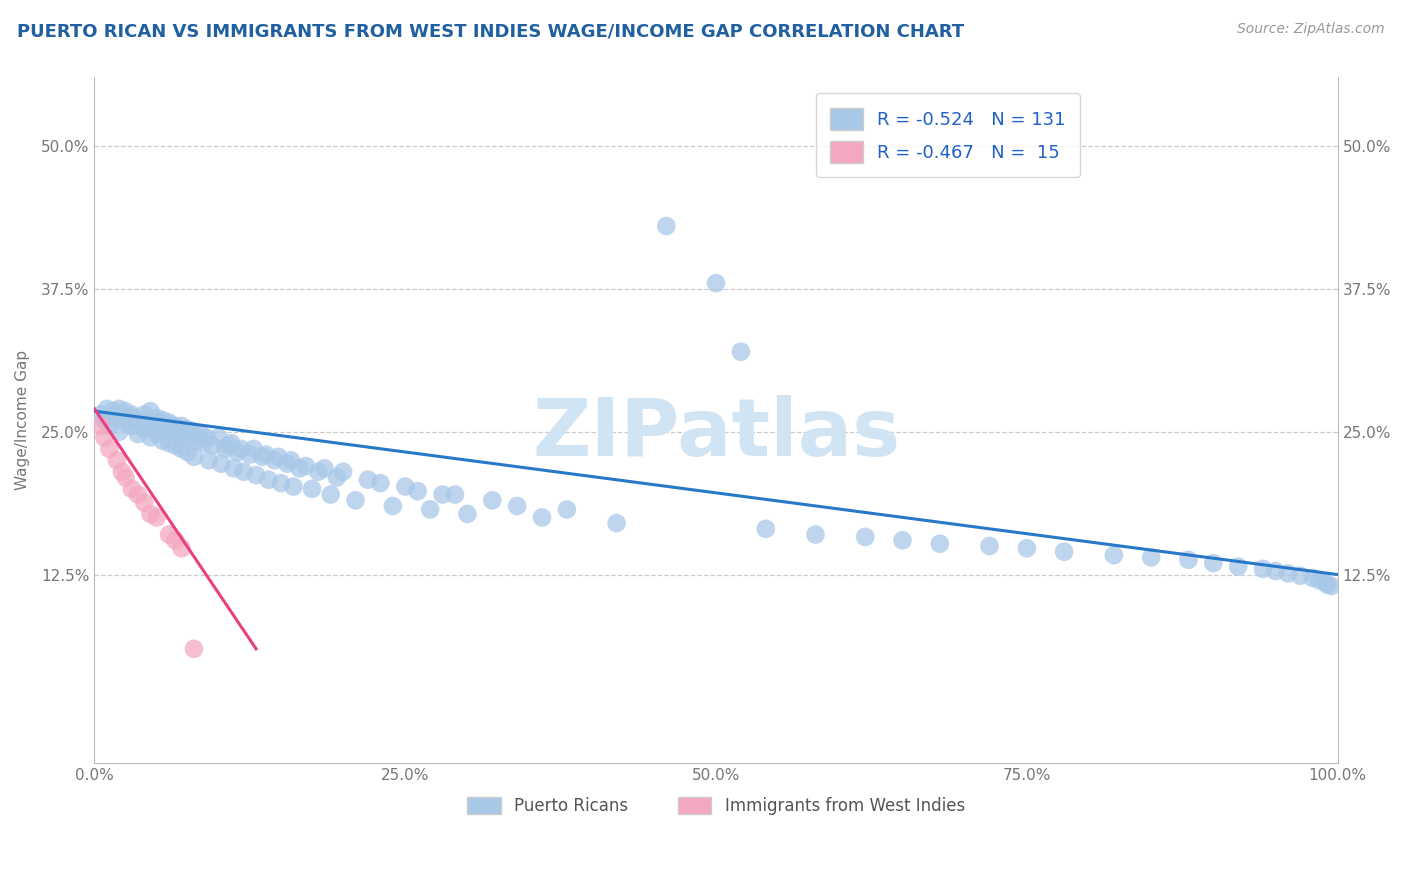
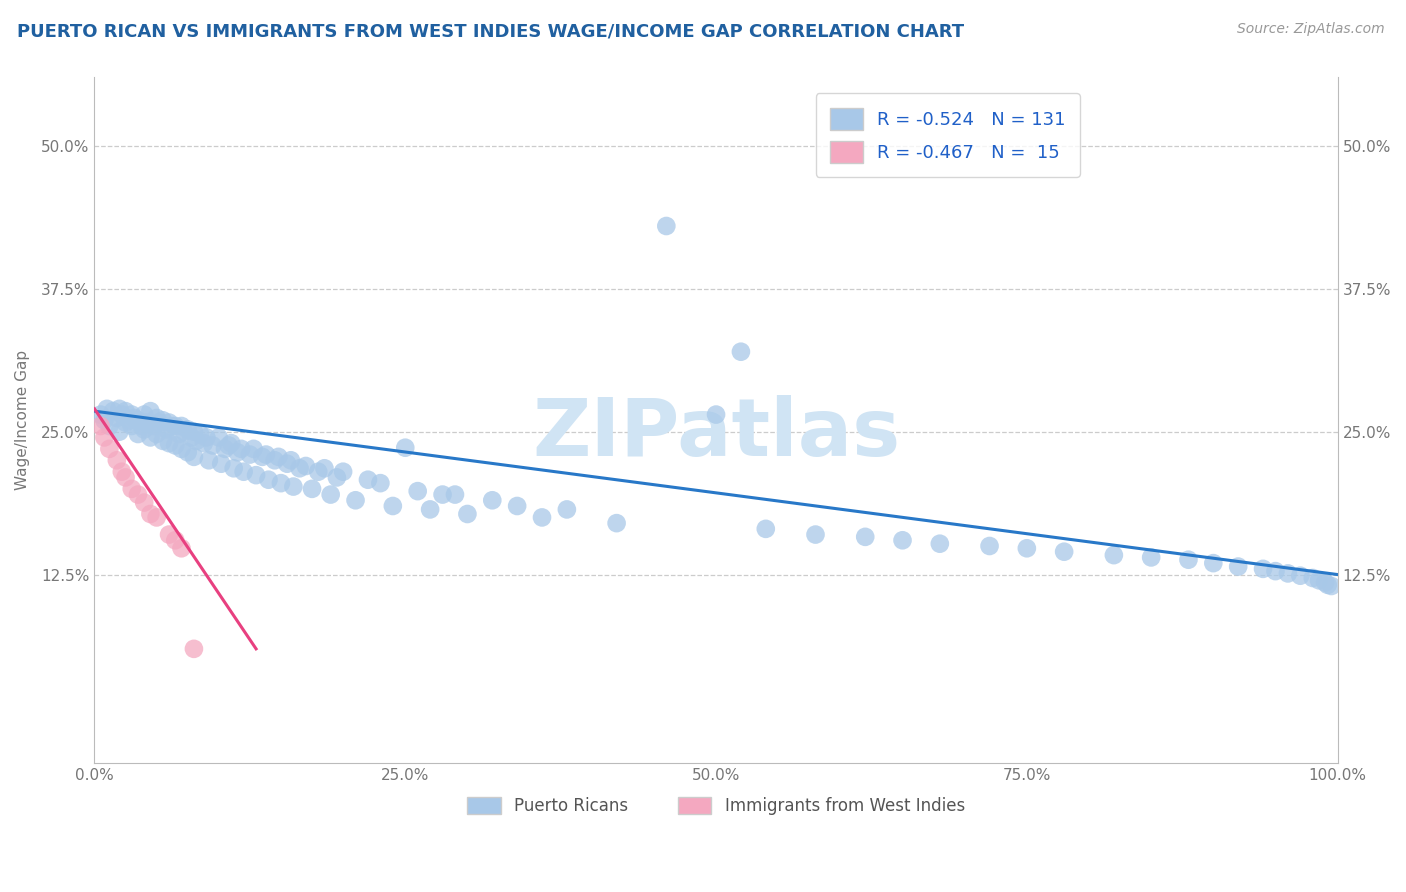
Puerto Ricans/25.0%: 20.2% -> 23.6%
Puerto Ricans/50.0%: 38.0% -> 26.5%
